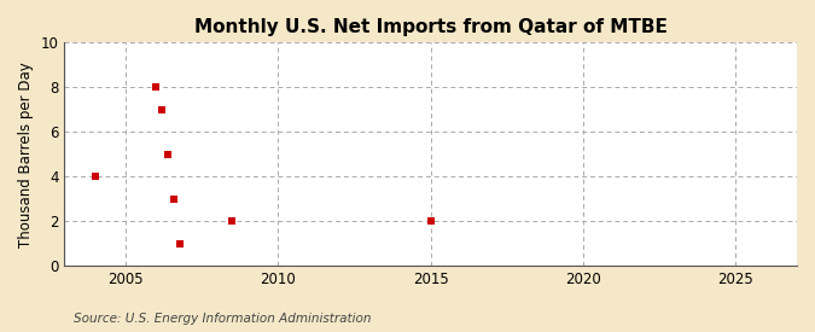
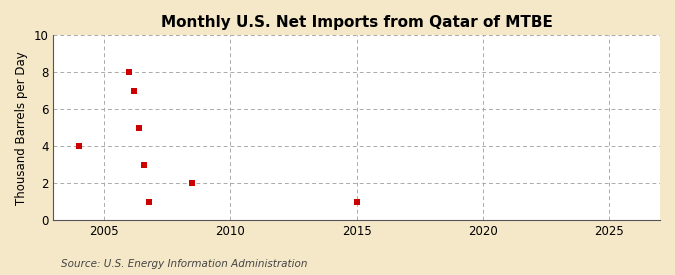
2015: 2 -> 1
